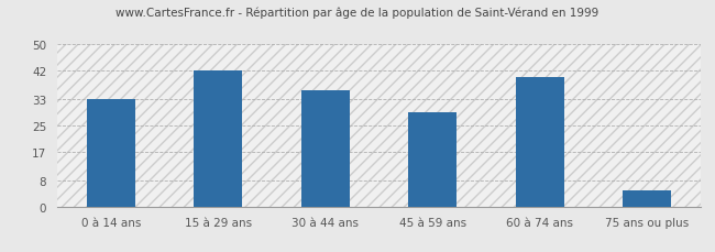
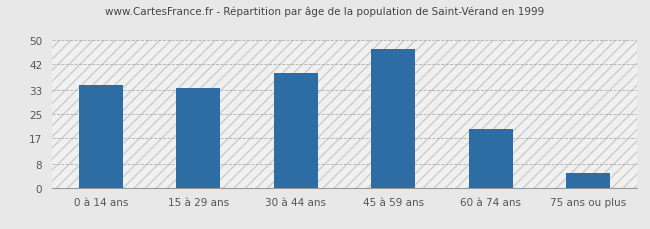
0 à 14 ans: 33 -> 35
15 à 29 ans: 42 -> 34
30 à 44 ans: 36 -> 39
45 à 59 ans: 29 -> 47
60 à 74 ans: 40 -> 20
